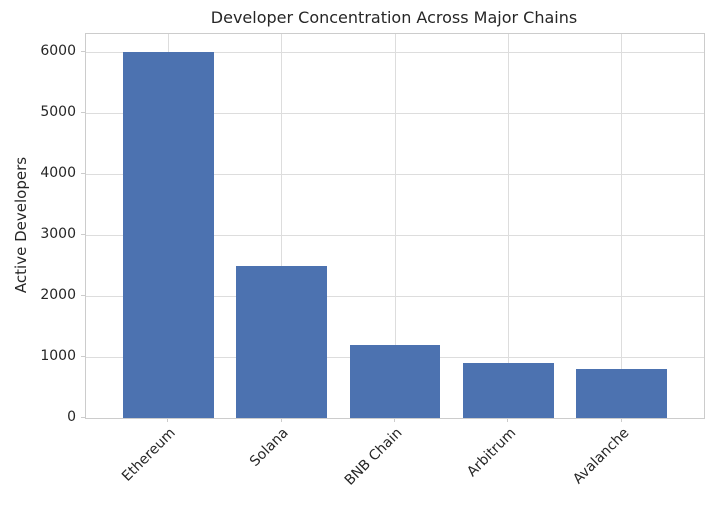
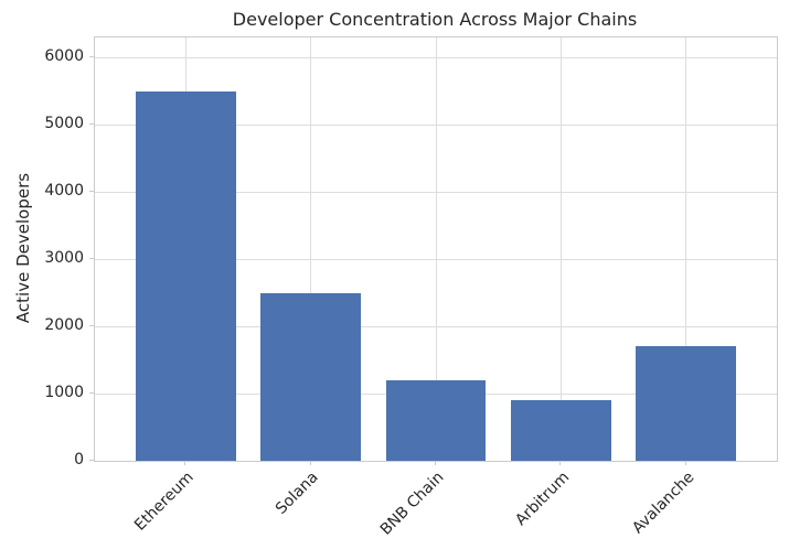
Ethereum: 6000 -> 5500
Avalanche: 800 -> 1700
